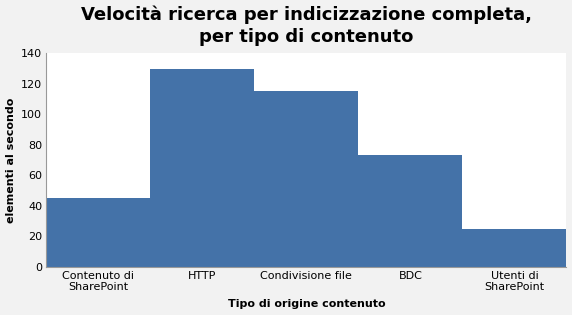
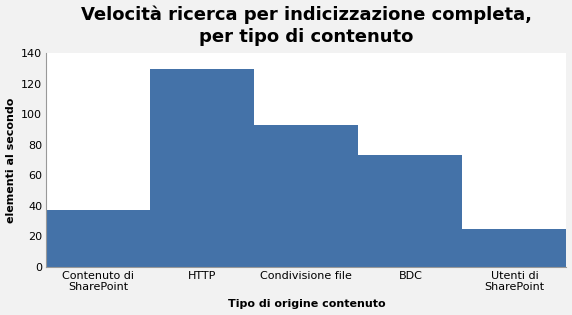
Contenuto di SharePoint: 45 -> 37
Condivisione file: 115 -> 93
